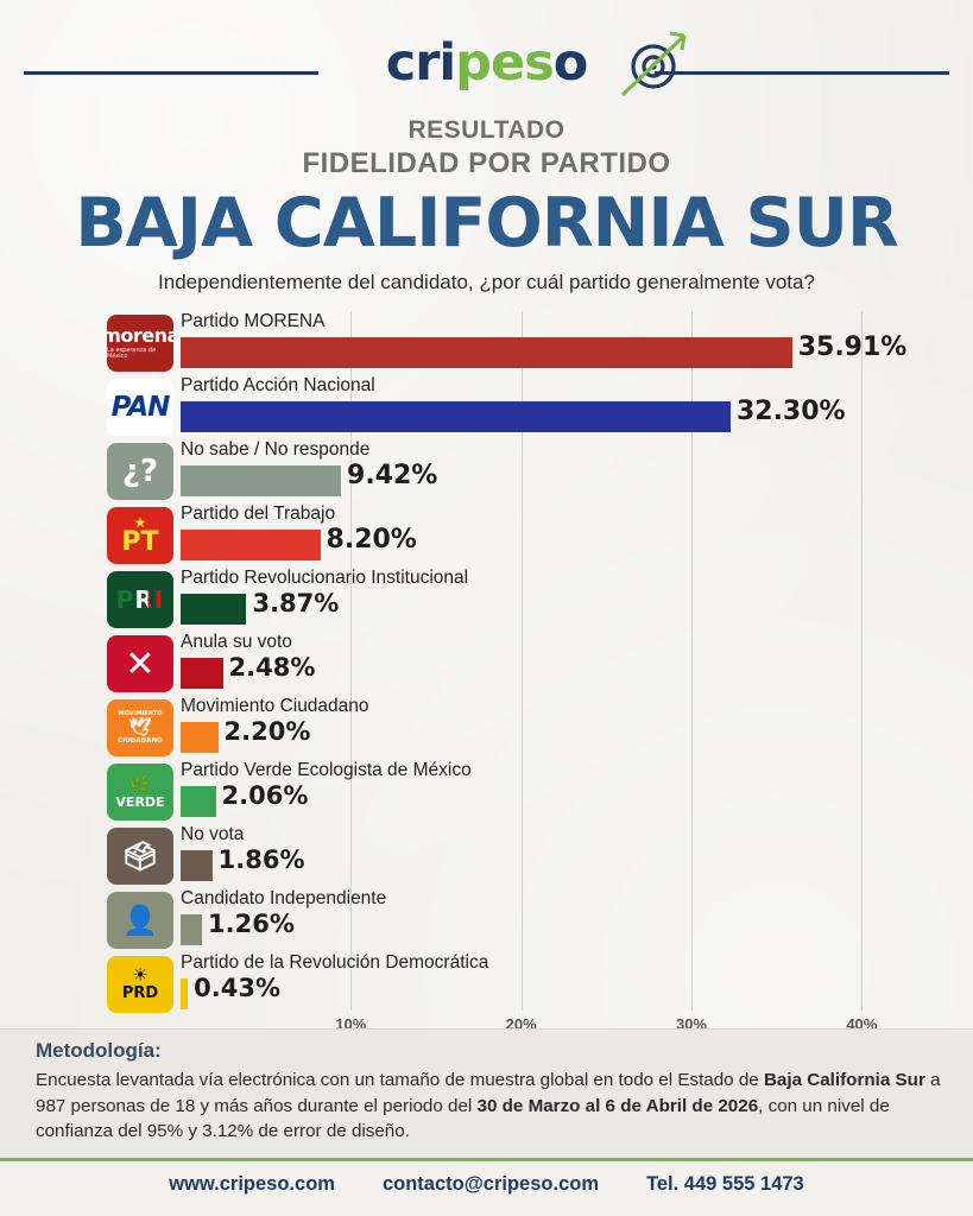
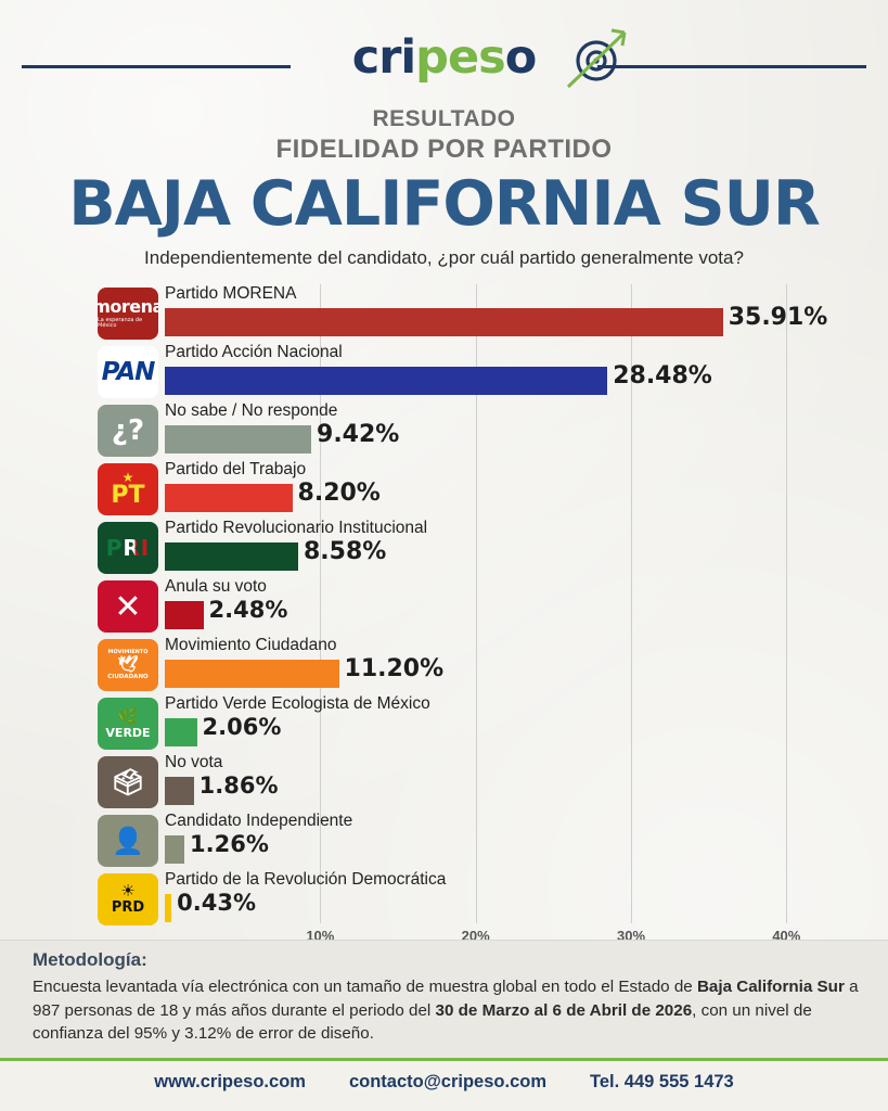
Partido Acción Nacional: 32.30% -> 28.48%
Partido Revolucionario Institucional: 3.87% -> 8.58%
Movimiento Ciudadano: 2.20% -> 11.20%
